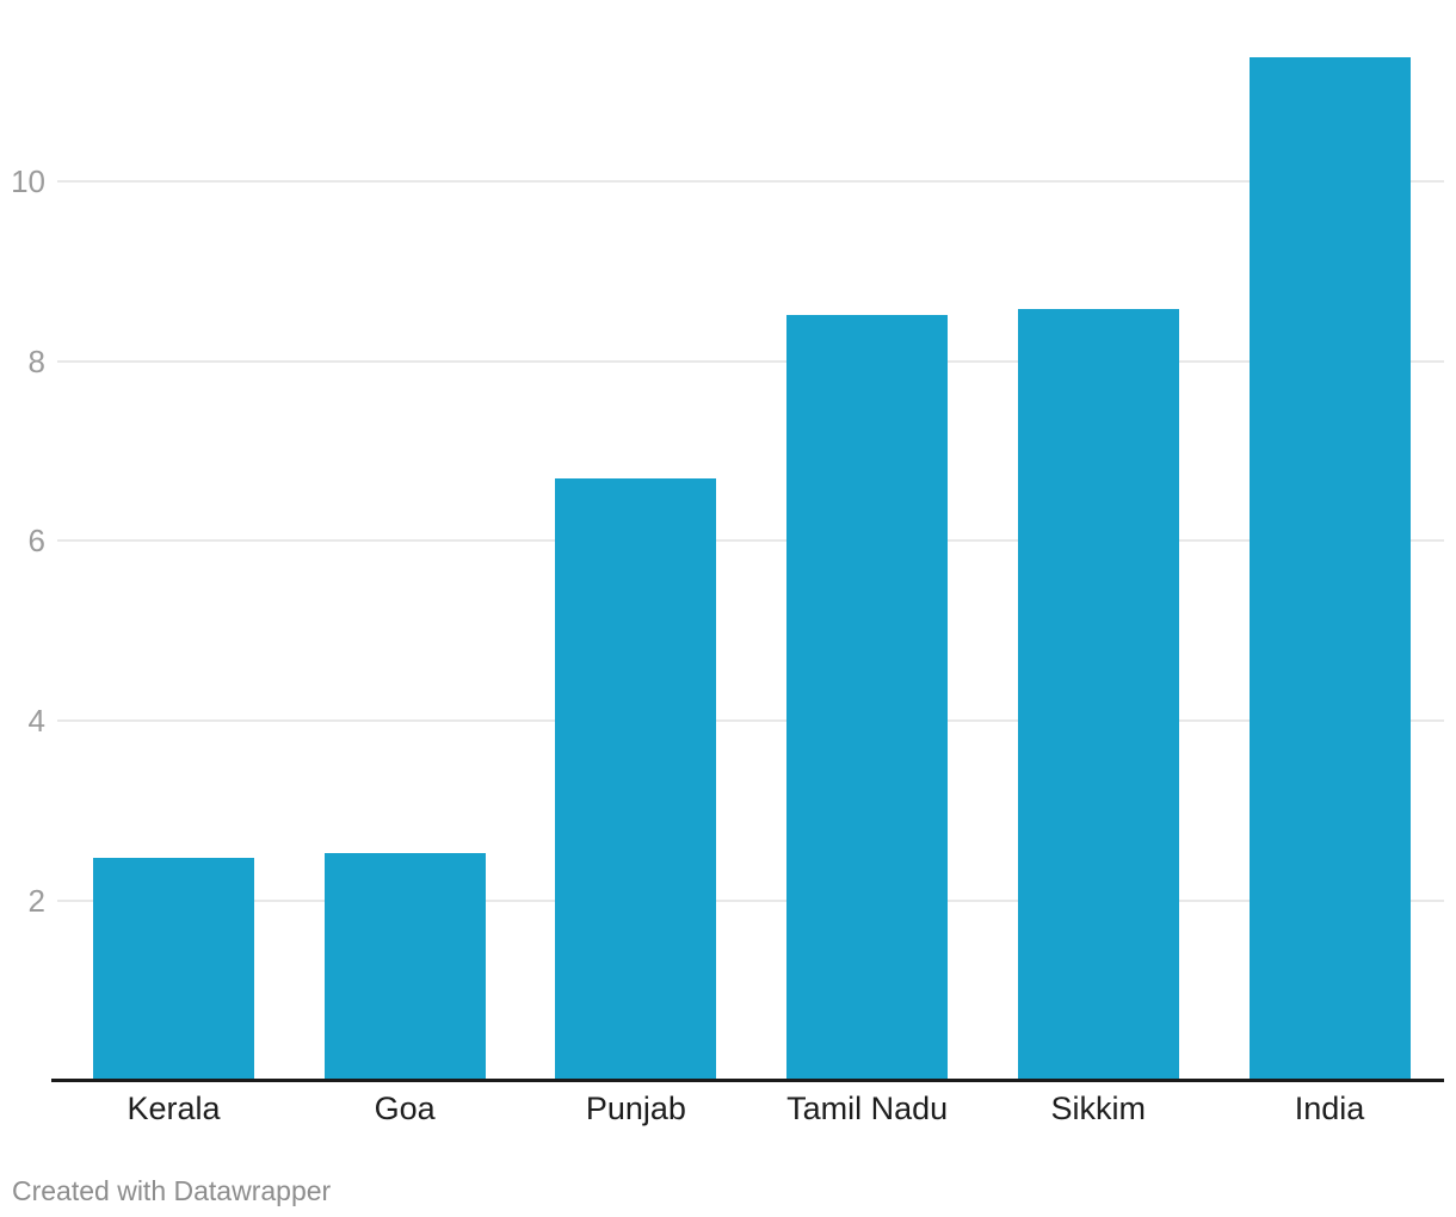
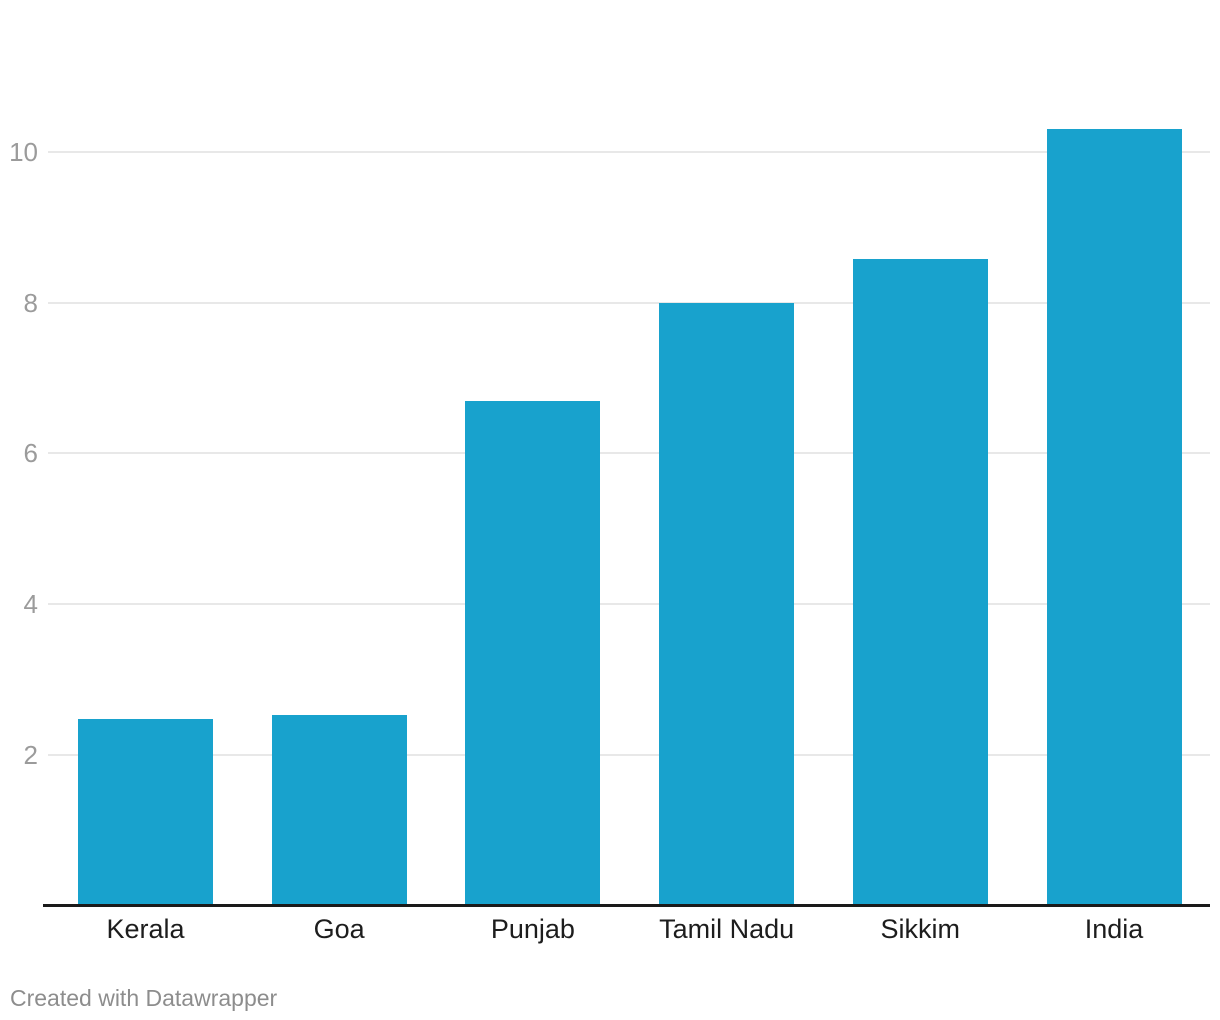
Tamil Nadu: 8.5 -> 8.0
India: 11.4 -> 10.3
